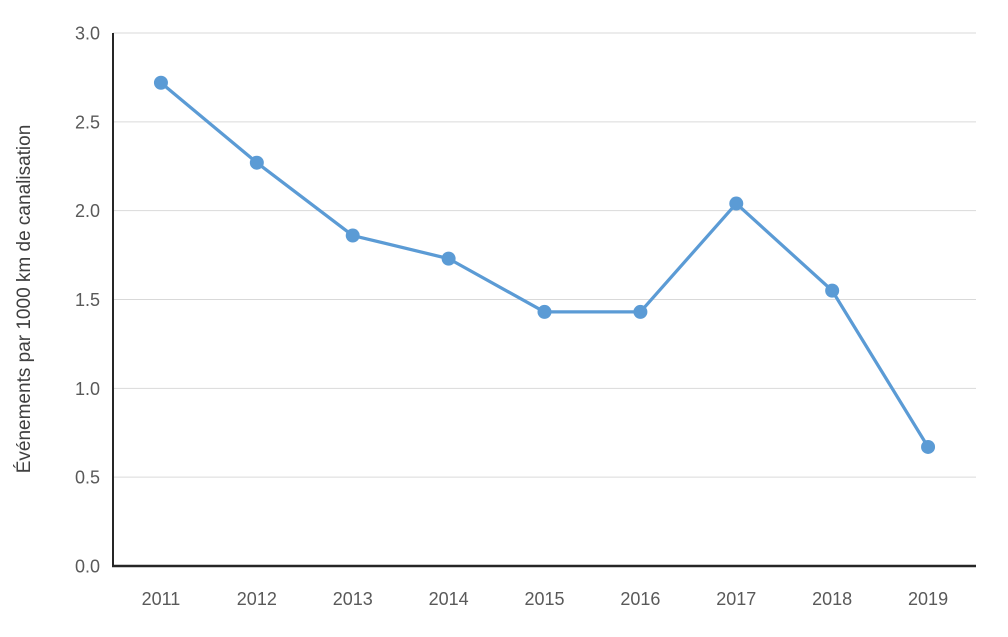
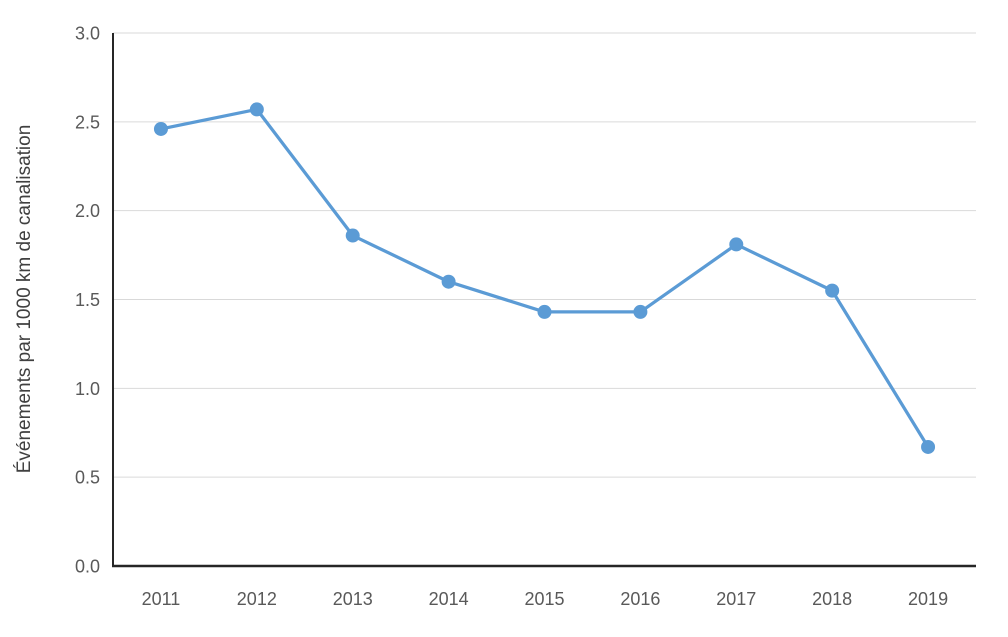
2011: 2.72 -> 2.46
2012: 2.27 -> 2.57
2014: 1.73 -> 1.60
2017: 2.04 -> 1.81
